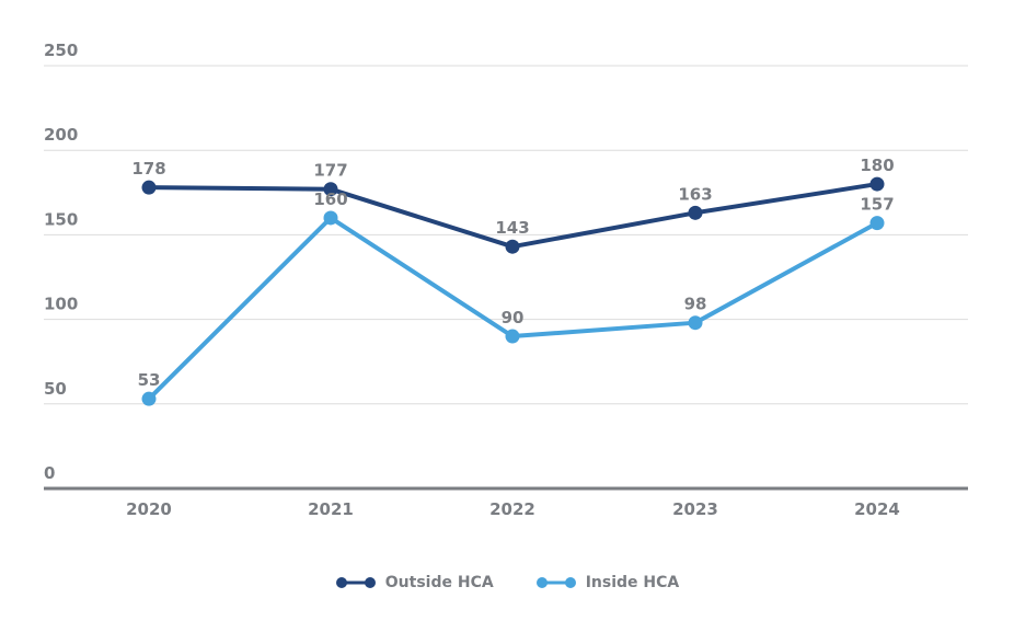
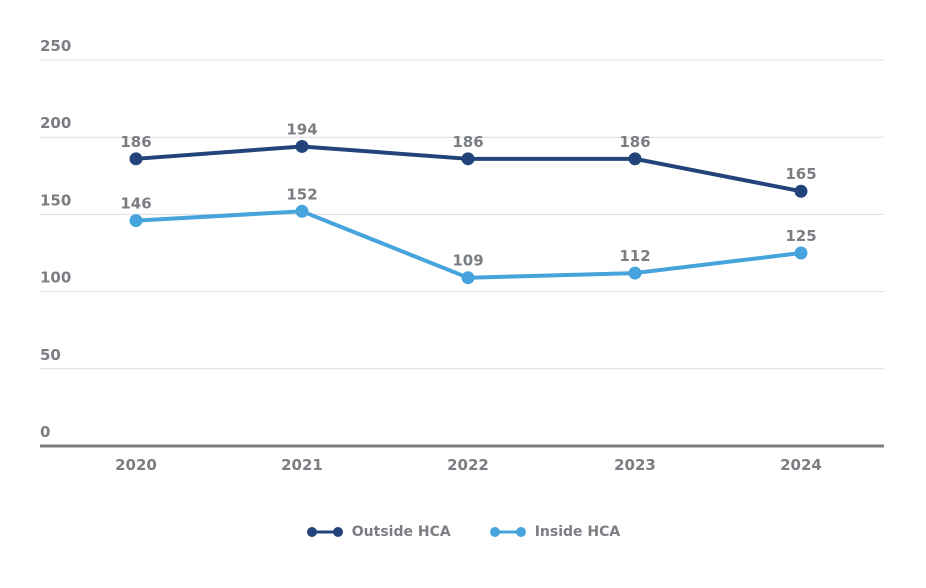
Outside HCA/2020: 178 -> 186
Inside HCA/2020: 53 -> 146
Outside HCA/2021: 177 -> 194
Inside HCA/2021: 160 -> 152
Outside HCA/2022: 143 -> 186
Inside HCA/2022: 90 -> 109
Outside HCA/2023: 163 -> 186
Inside HCA/2023: 98 -> 112
Outside HCA/2024: 180 -> 165
Inside HCA/2024: 157 -> 125
